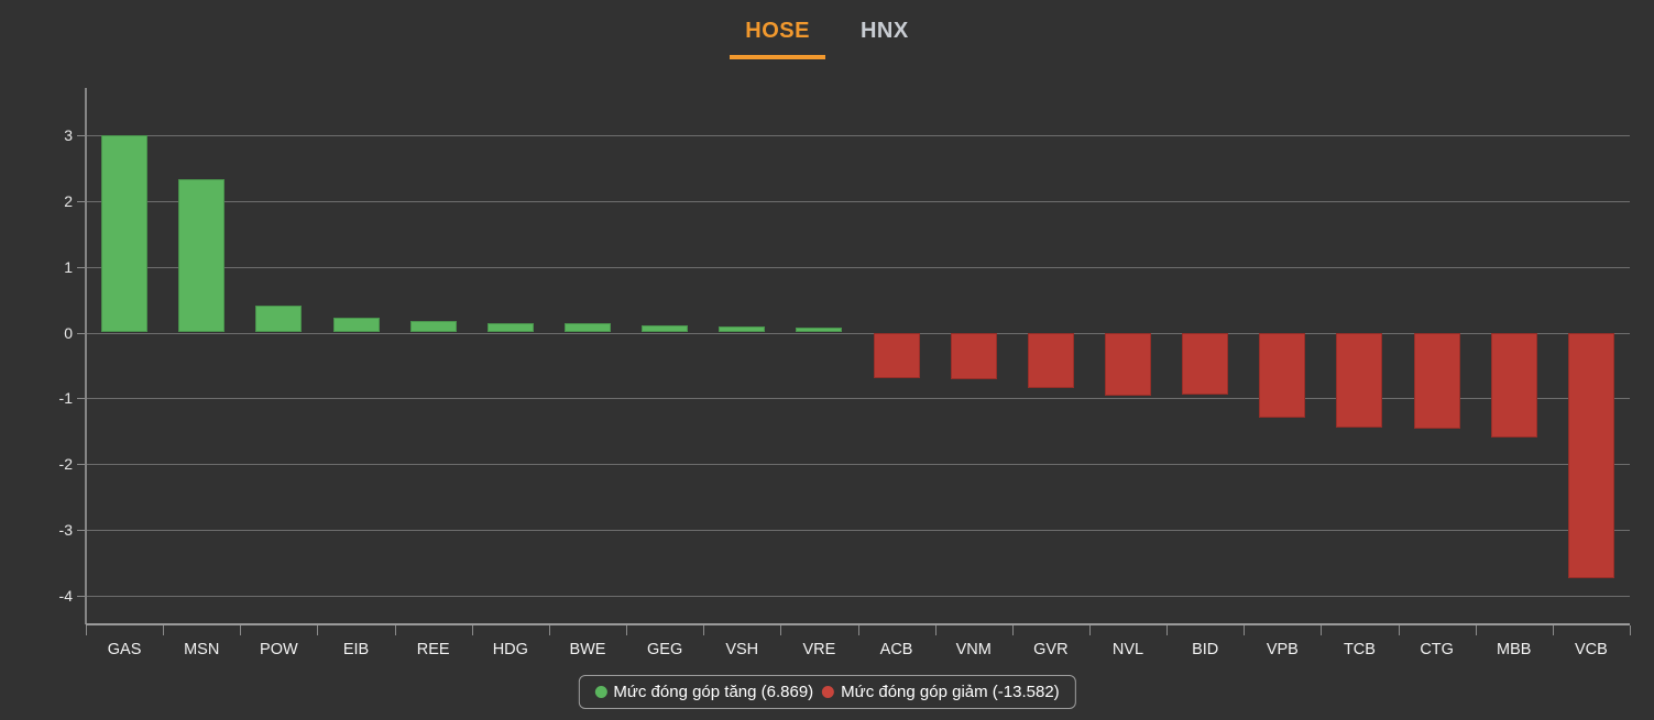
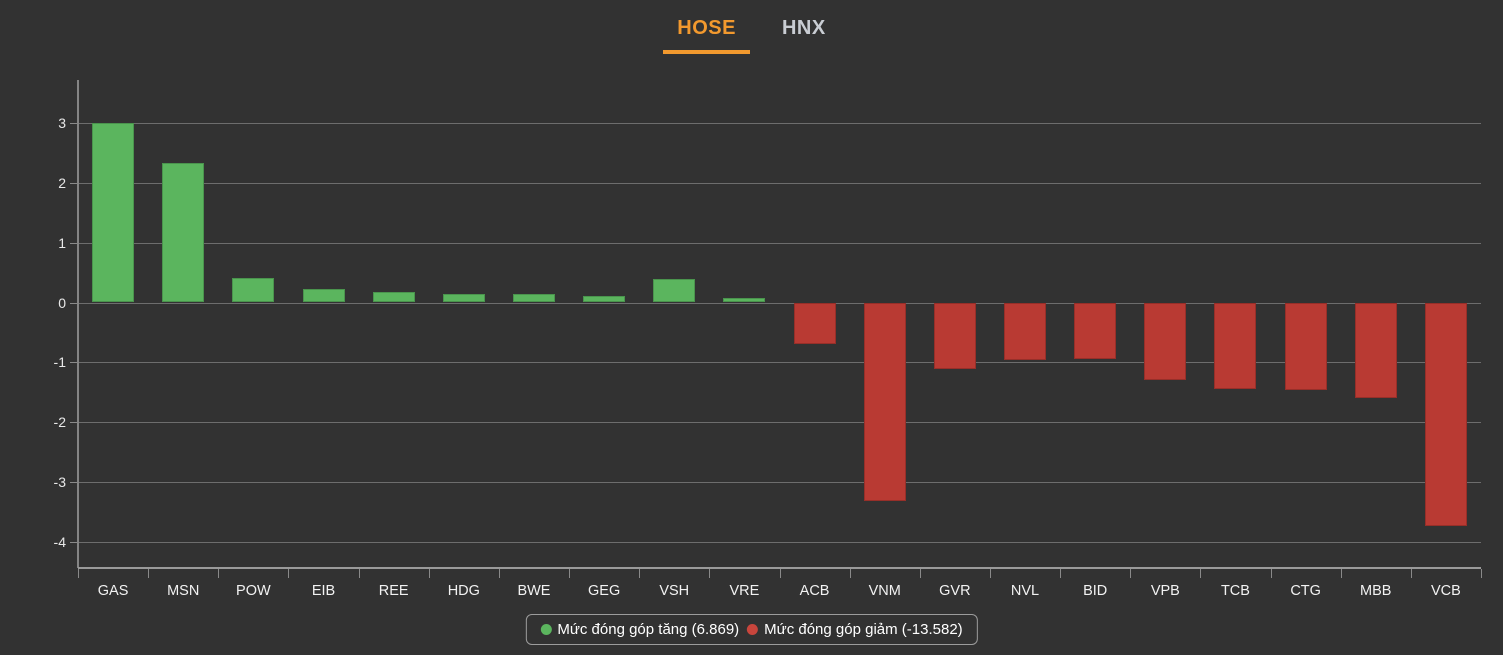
VSH: 0.1 -> 0.4
VNM: -0.7 -> -3.3
GVR: -0.8 -> -1.1
